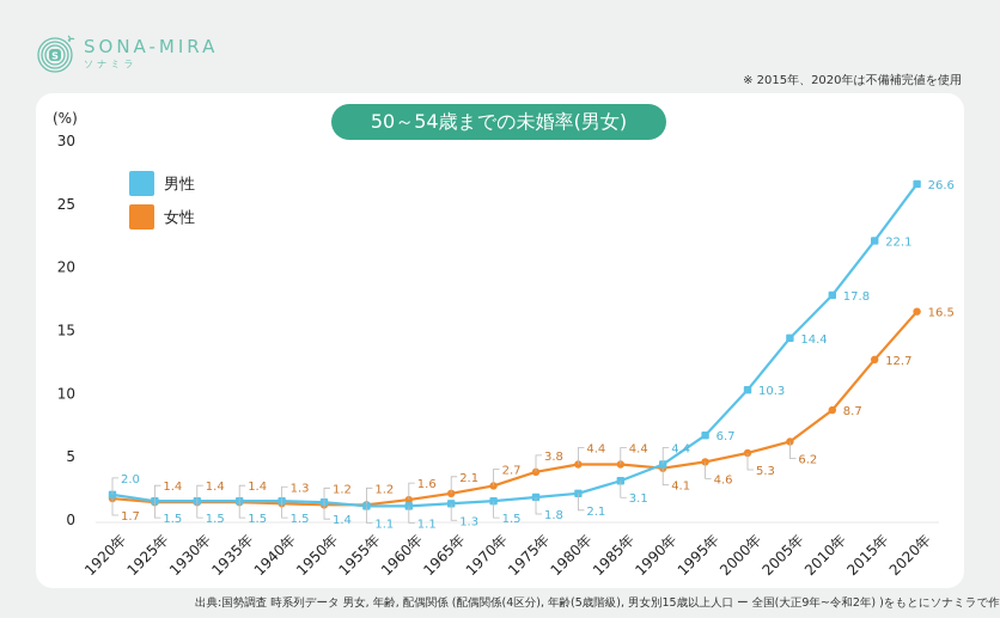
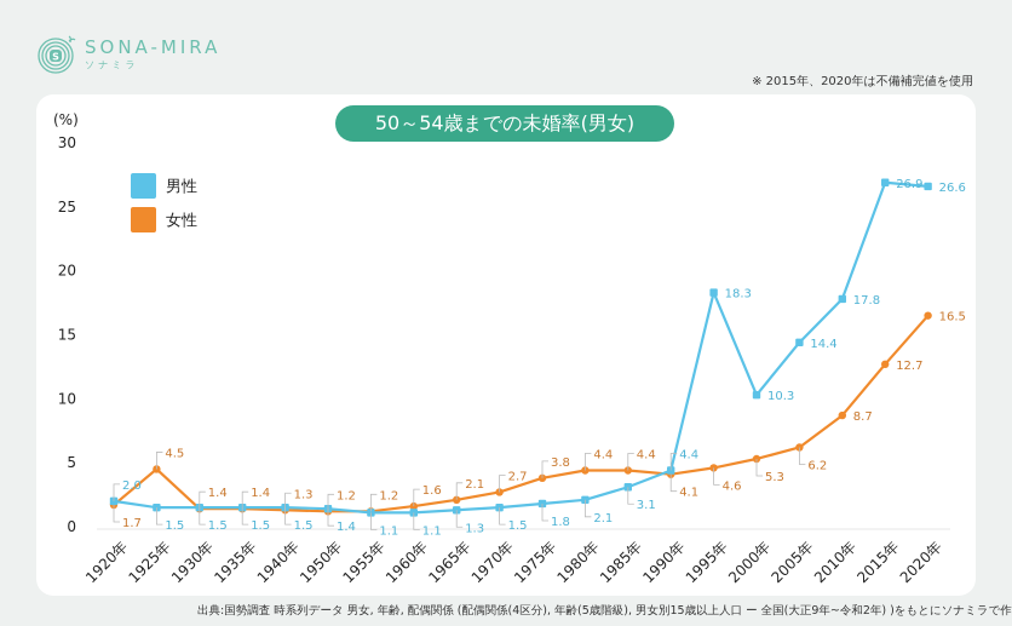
女性/1925年: 1.4 -> 4.5
男性/1995年: 6.7 -> 18.3
男性/2015年: 22.1 -> 26.9
